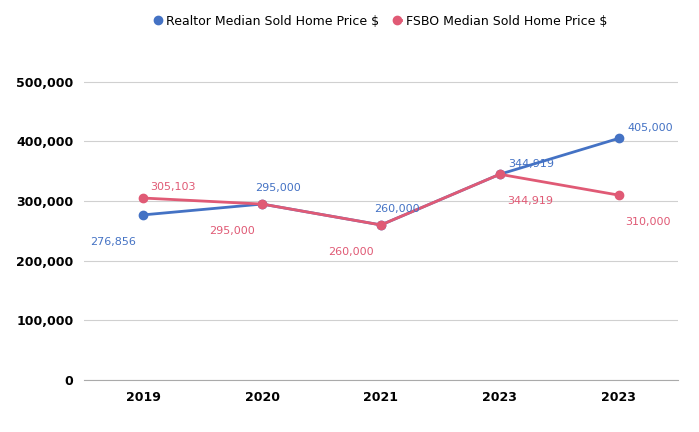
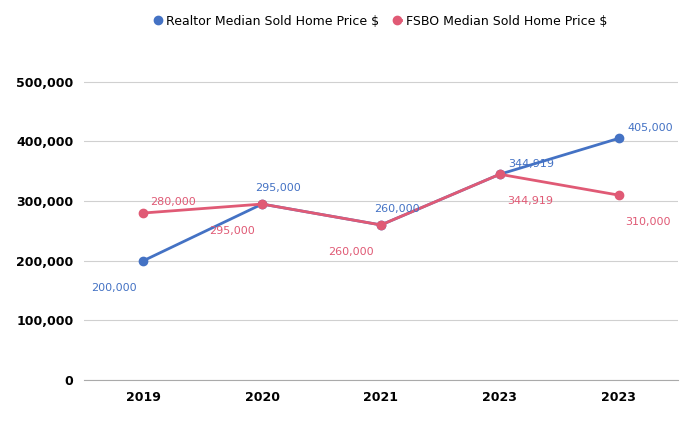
Realtor Median Sold Home Price $/2019: 276,856 -> 200,000
FSBO Median Sold Home Price $/2019: 305,103 -> 280,000
